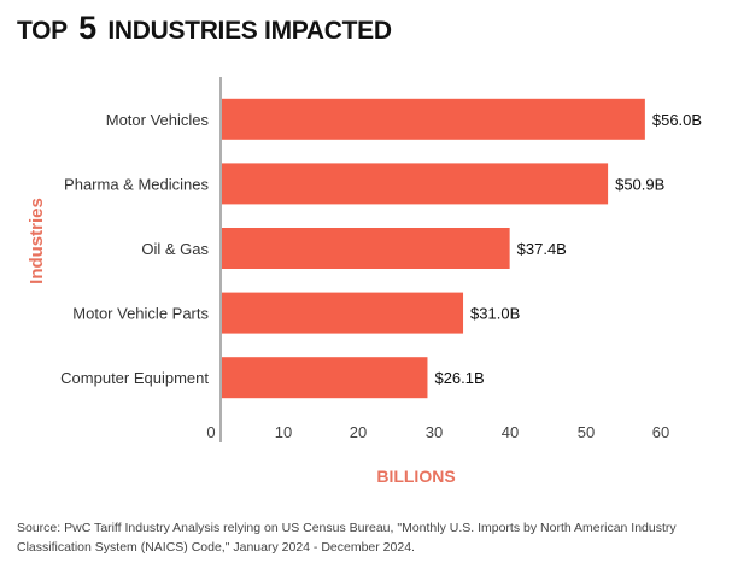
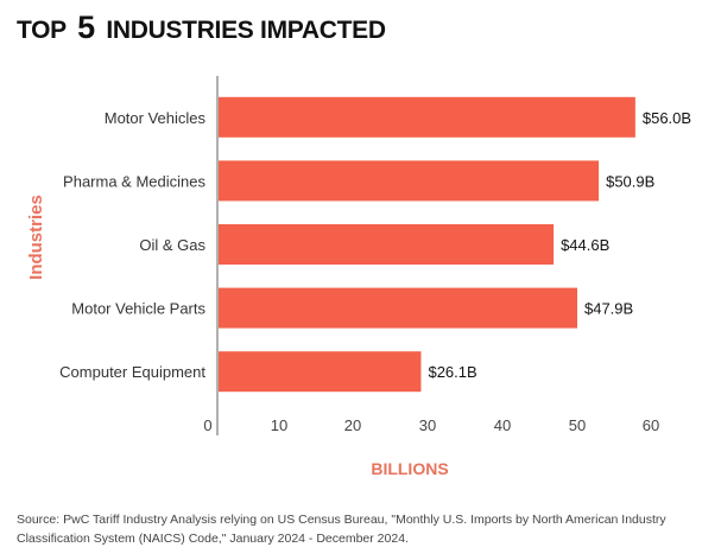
Oil & Gas: $37.4B -> $44.6B
Motor Vehicle Parts: $31.0B -> $47.9B
